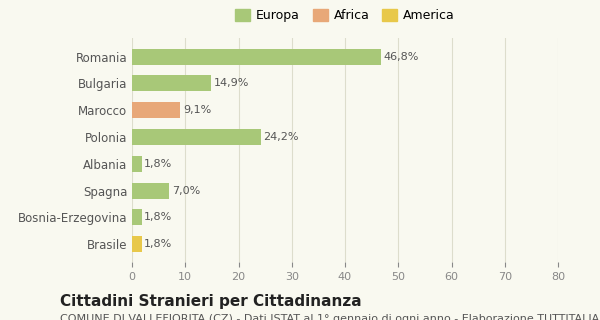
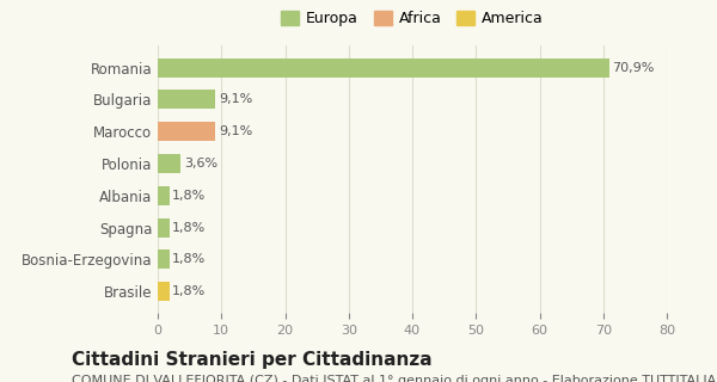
Romania: 46,8% -> 70,9%
Bulgaria: 14,9% -> 9,1%
Polonia: 24,2% -> 3,6%
Spagna: 7,0% -> 1,8%
